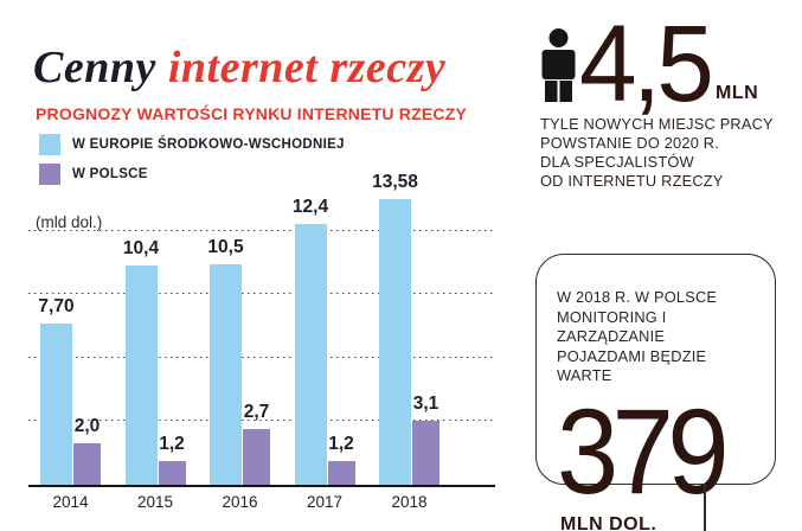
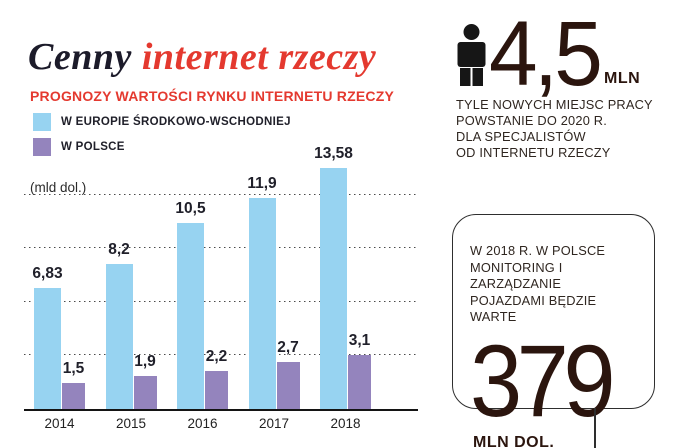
W EUROPIE ŚRODKOWO-WSCHODNIEJ/2014: 7,70 -> 6,83
W POLSCE/2014: 2,0 -> 1,5
W EUROPIE ŚRODKOWO-WSCHODNIEJ/2015: 10,4 -> 8,2
W POLSCE/2015: 1,2 -> 1,9
W POLSCE/2016: 2,7 -> 2,2
W EUROPIE ŚRODKOWO-WSCHODNIEJ/2017: 12,4 -> 11,9
W POLSCE/2017: 1,2 -> 2,7
